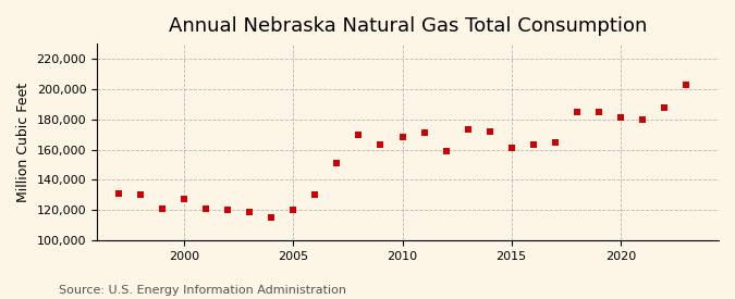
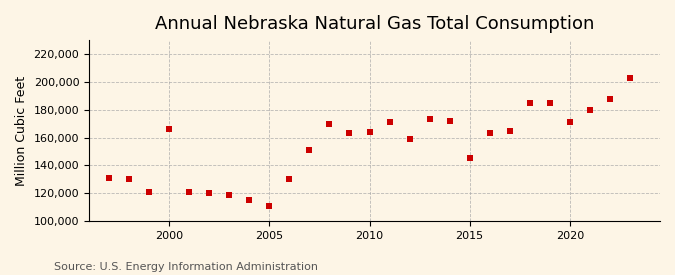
2000: 127,000 -> 166,000
2005: 120,000 -> 111,000
2010: 168,000 -> 164,000
2015: 161,000 -> 145,000
2020: 181,000 -> 171,000
